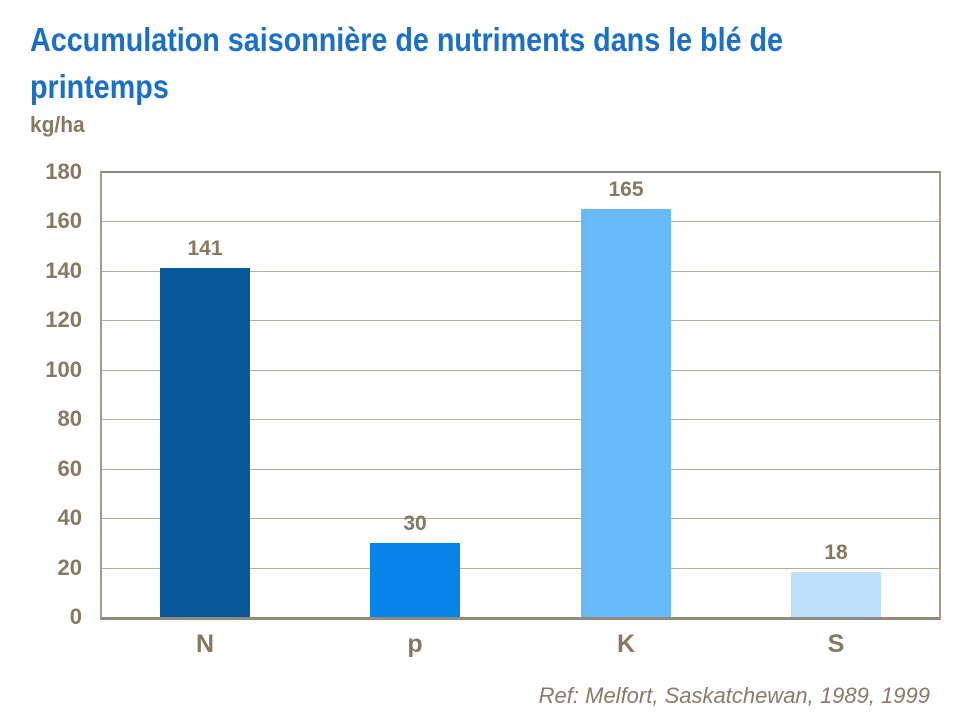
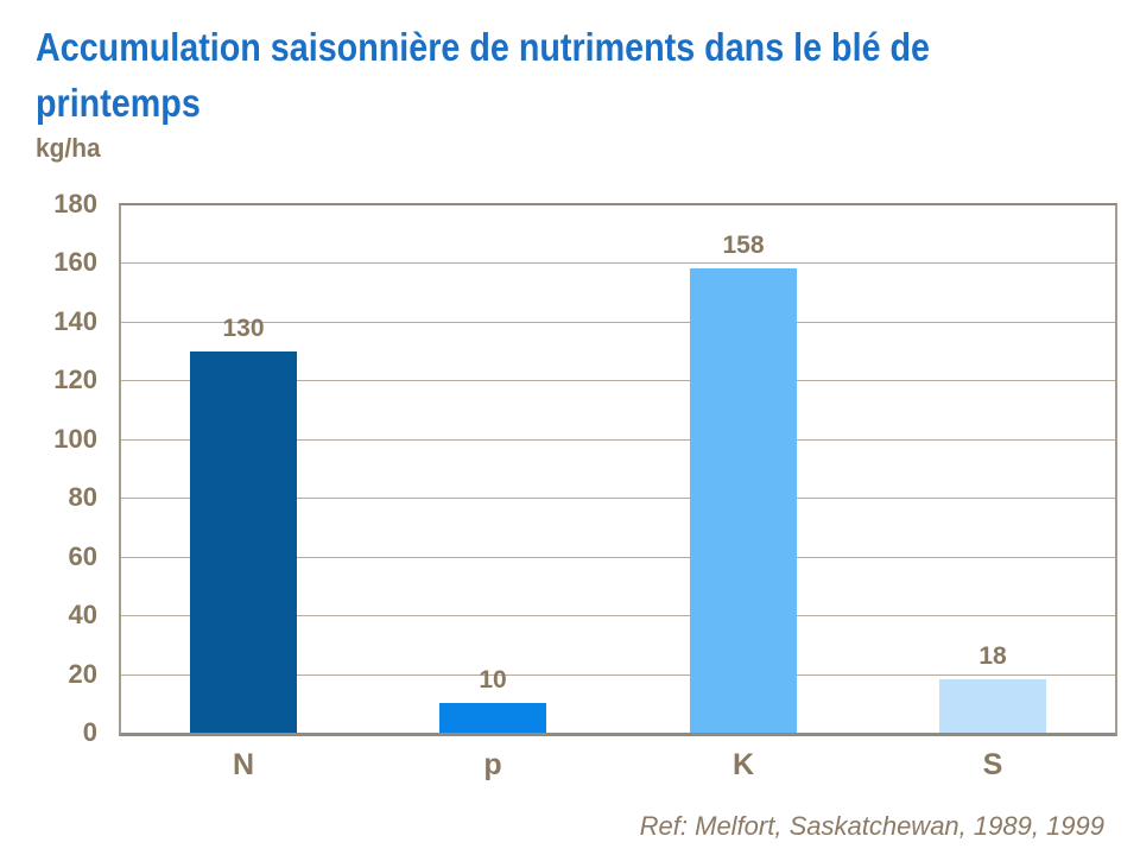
N: 141 -> 130
p: 30 -> 10
K: 165 -> 158
